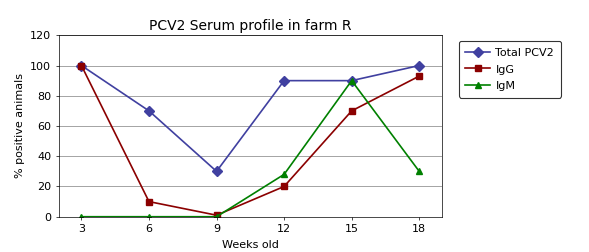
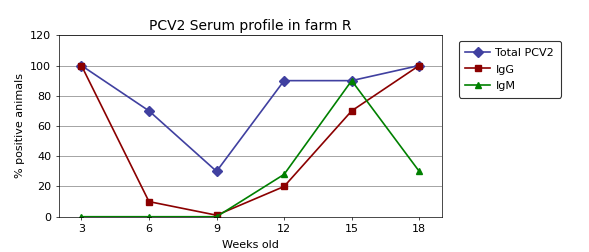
IgG/18: 93 -> 100
